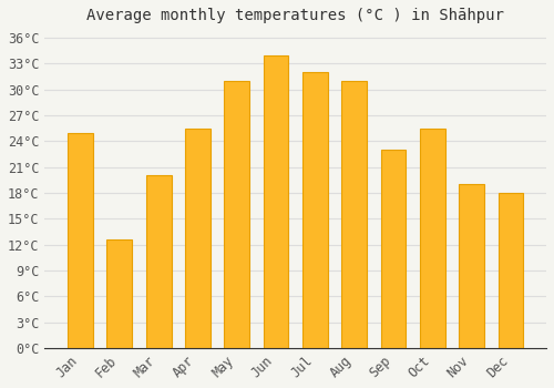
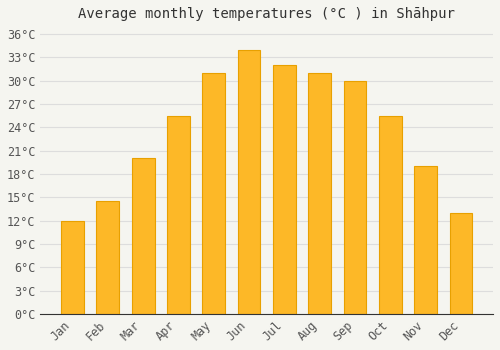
Jan: 25.0°C -> 12.0°C
Feb: 12.6°C -> 14.5°C
Sep: 23.0°C -> 30.0°C
Dec: 18.0°C -> 13.0°C
